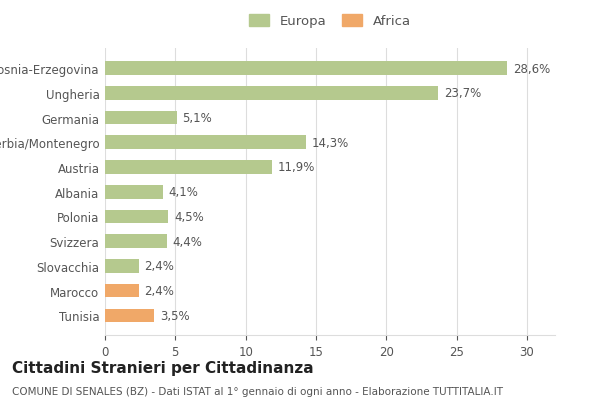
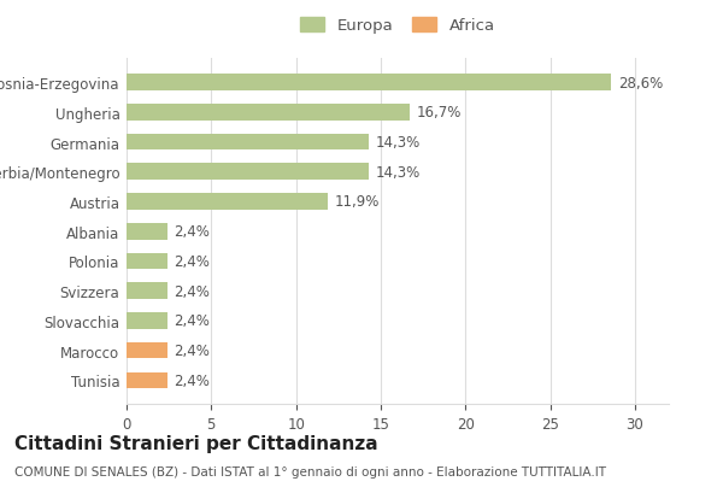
Ungheria: 23,7% -> 16,7%
Germania: 5,1% -> 14,3%
Albania: 4,1% -> 2,4%
Polonia: 4,5% -> 2,4%
Svizzera: 4,4% -> 2,4%
Tunisia: 3,5% -> 2,4%
